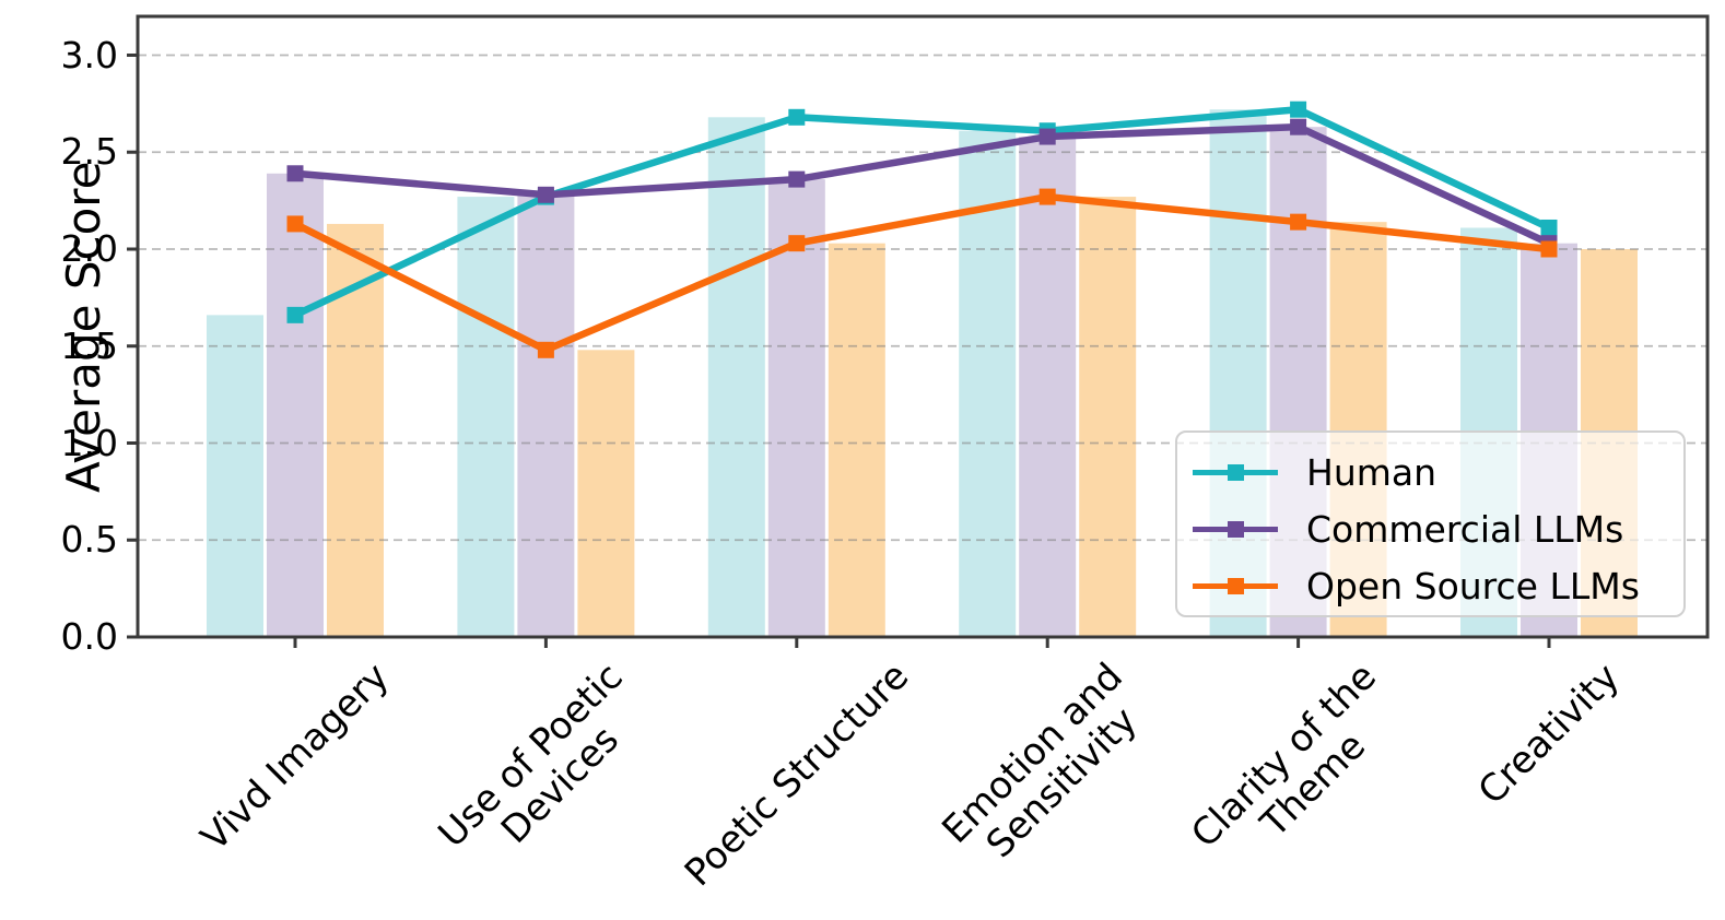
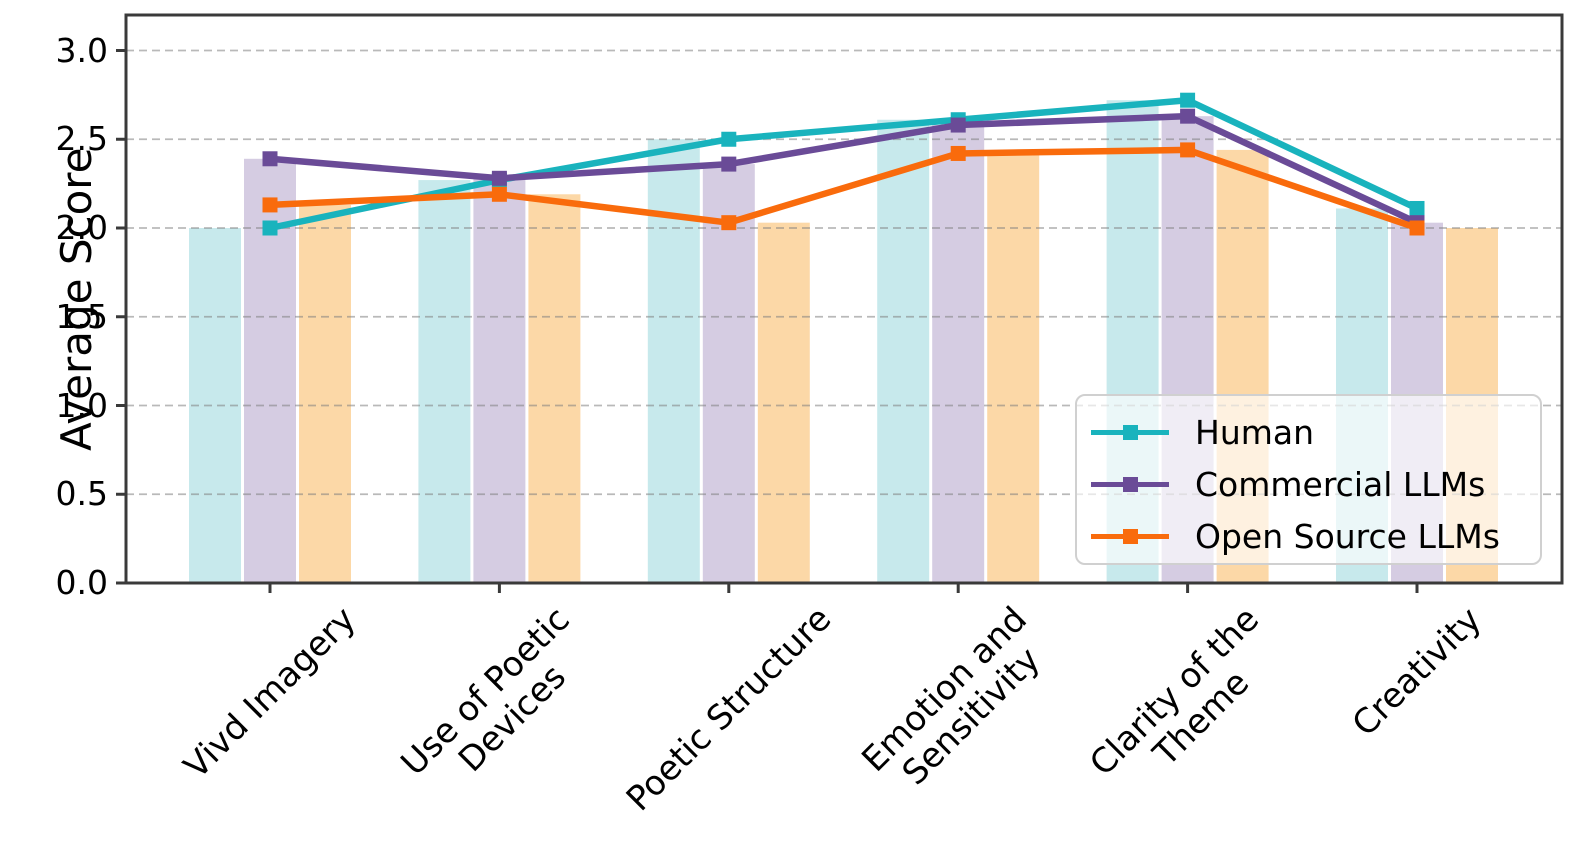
Human/Vivd Imagery: 1.66 -> 2.00
Open Source LLMs/Use of Poetic Devices: 1.48 -> 2.19
Human/Poetic Structure: 2.68 -> 2.50
Open Source LLMs/Emotion and Sensitivity: 2.27 -> 2.42
Open Source LLMs/Clarity of the Theme: 2.14 -> 2.44
